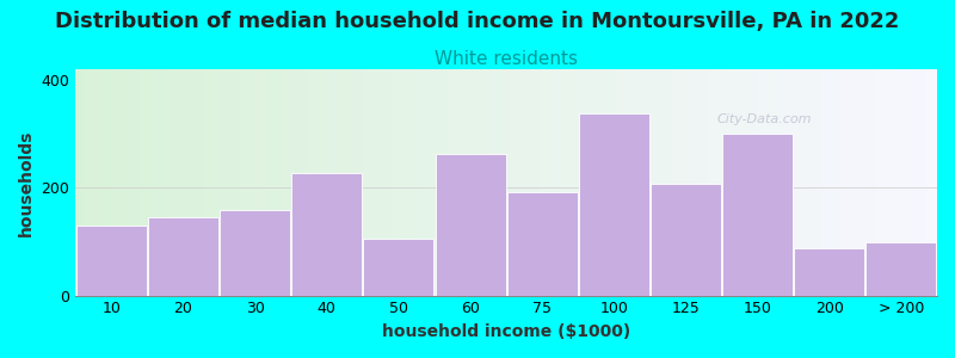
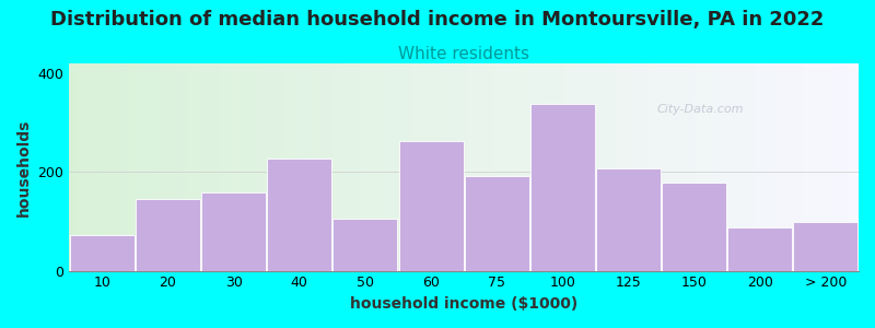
10: 130 -> 72
150: 300 -> 178
